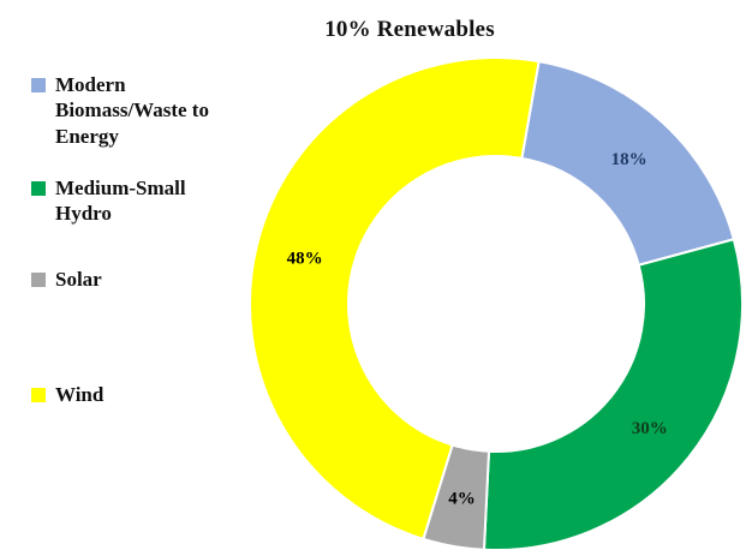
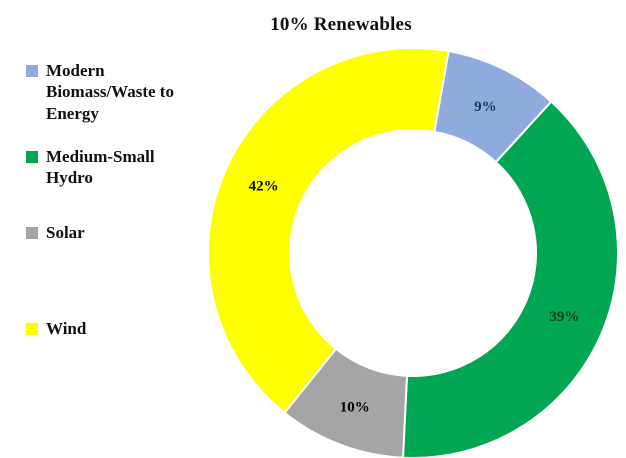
Modern Biomass/Waste to Energy: 18% -> 9%
Medium-Small Hydro: 30% -> 39%
Solar: 4% -> 10%
Wind: 48% -> 42%
